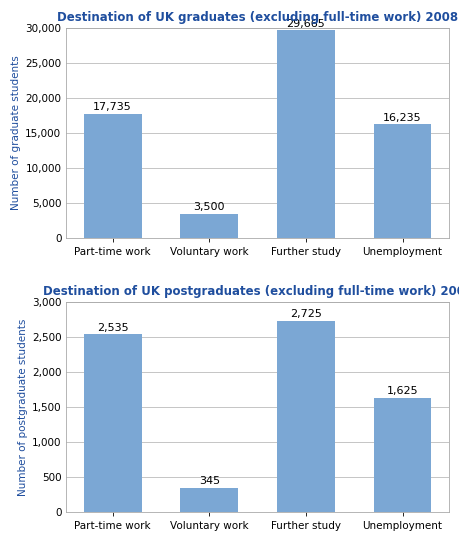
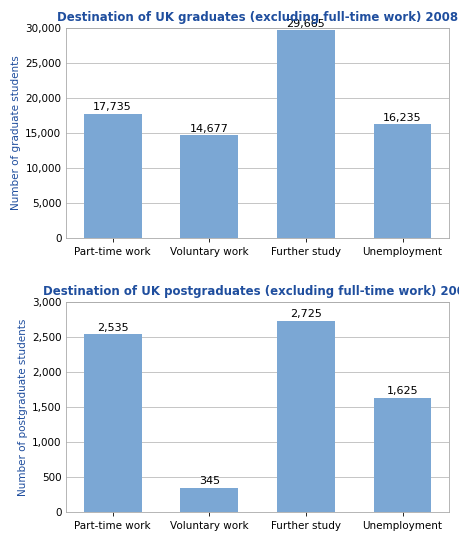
Destination of UK graduates (excluding full-time work) 2008/Voluntary work: 3,500 -> 14,677
